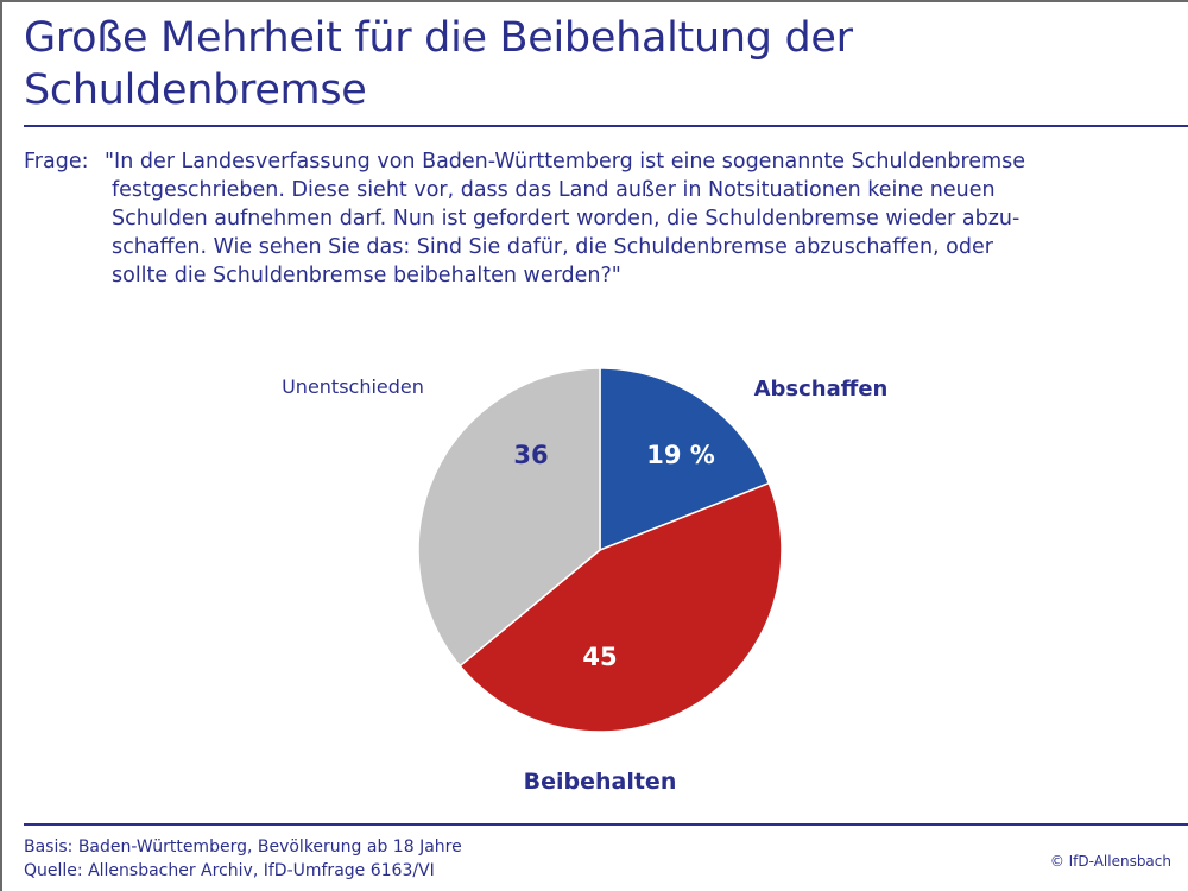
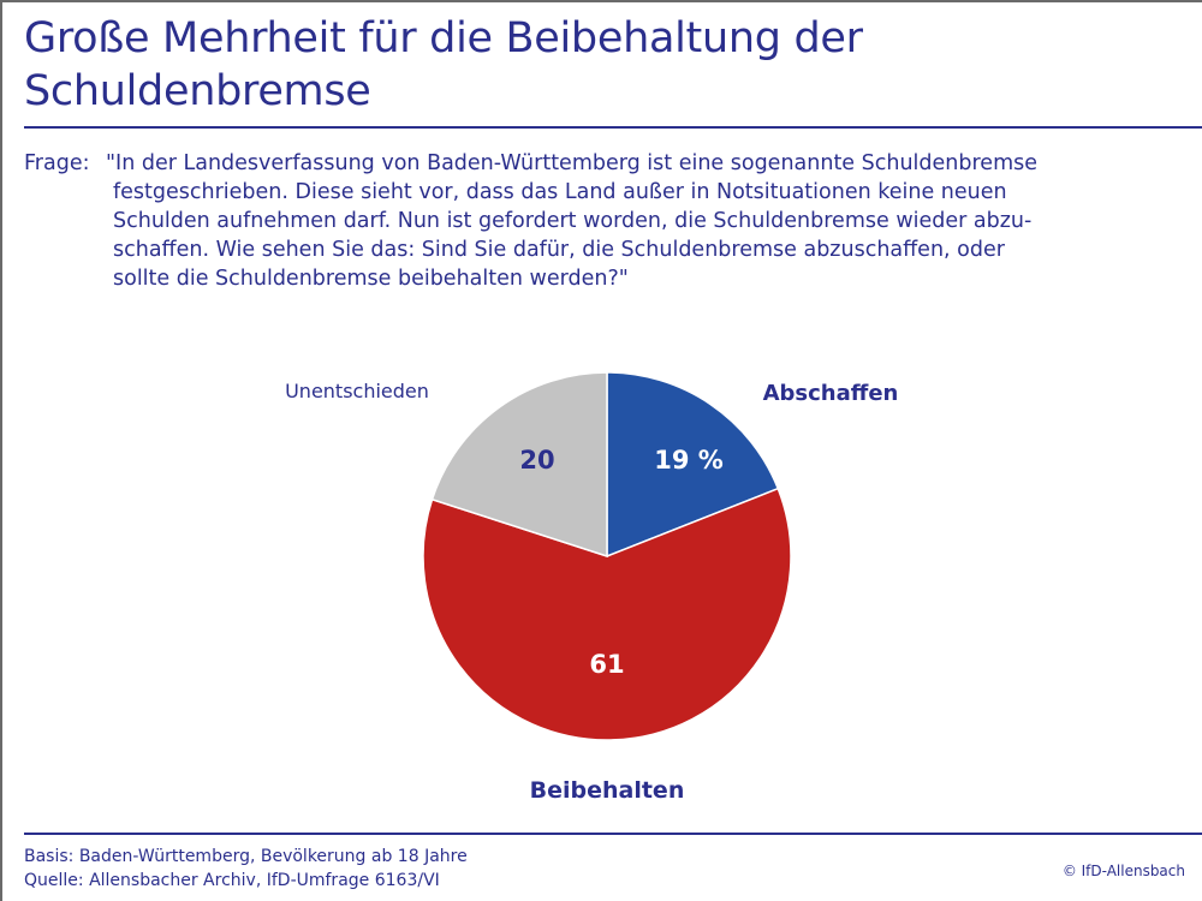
Beibehalten: 45 -> 61
Unentschieden: 36 -> 20
